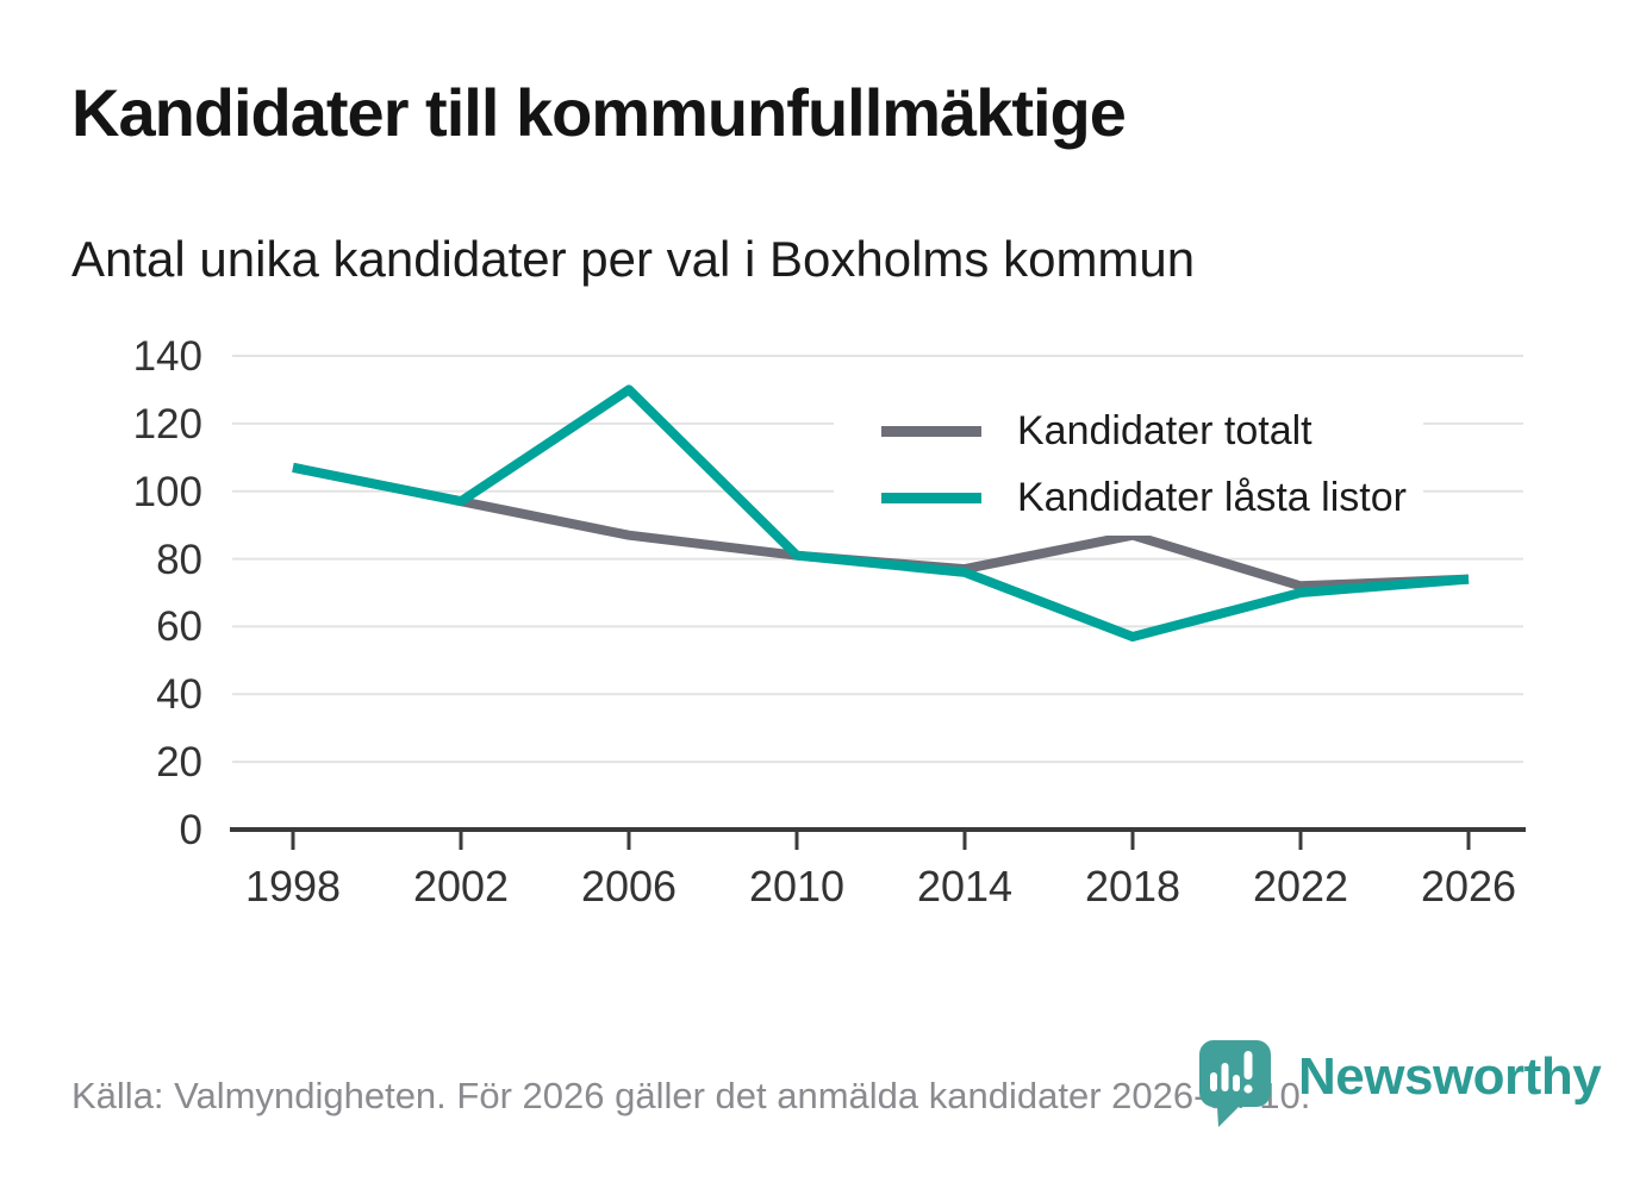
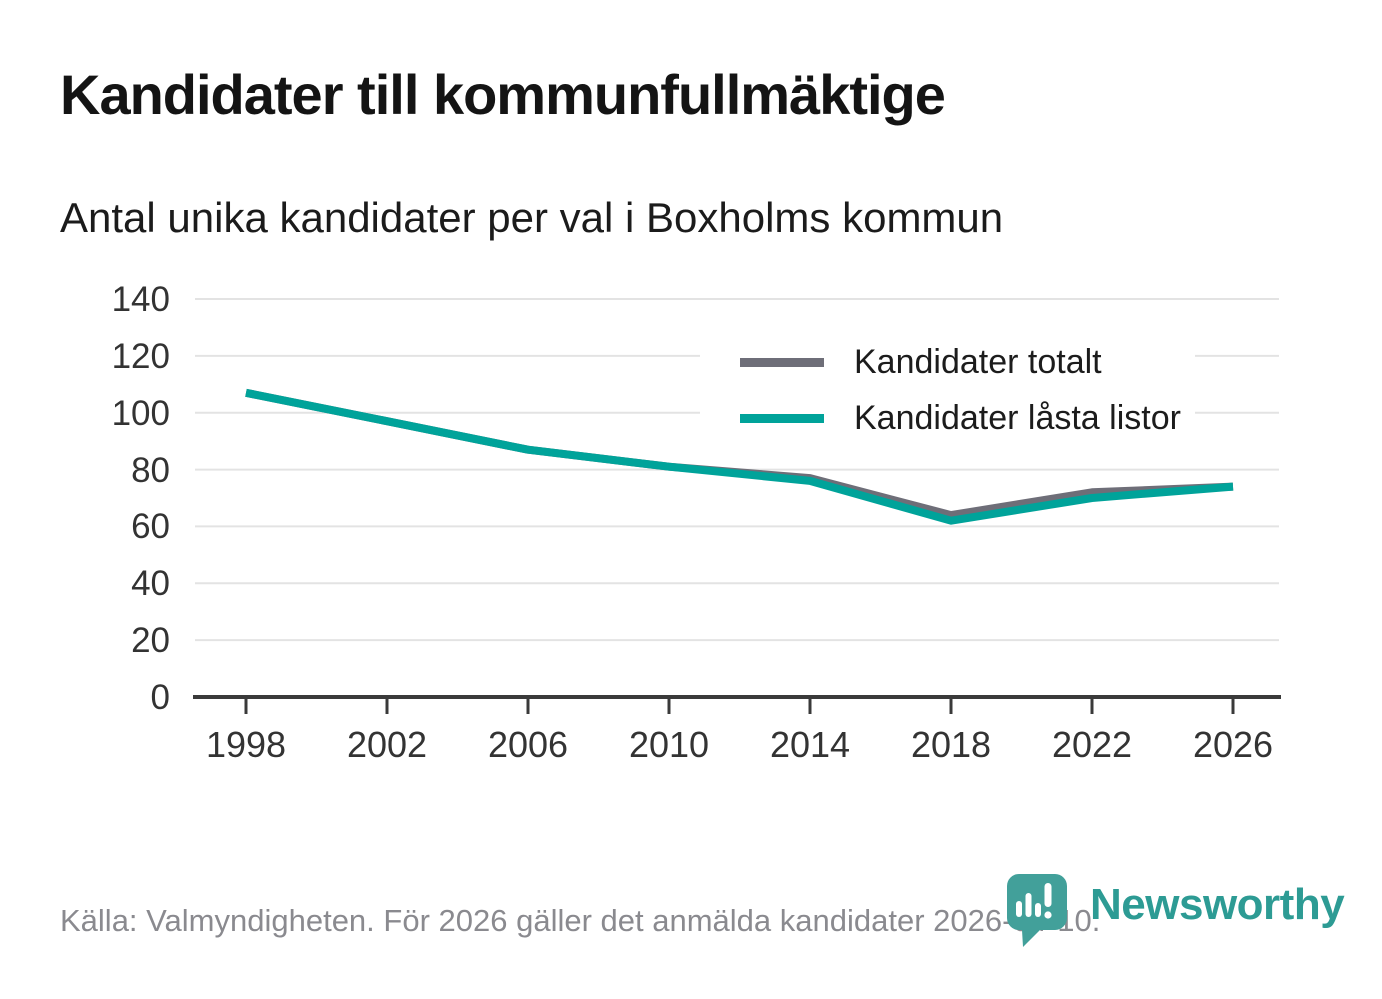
Kandidater låsta listor/2006: 130 -> 87
Kandidater totalt/2018: 87 -> 64
Kandidater låsta listor/2018: 57 -> 62
